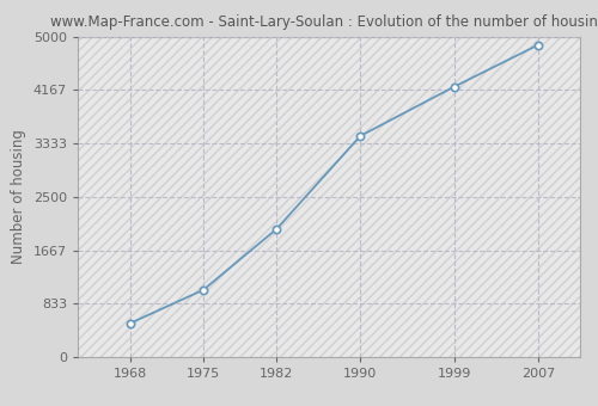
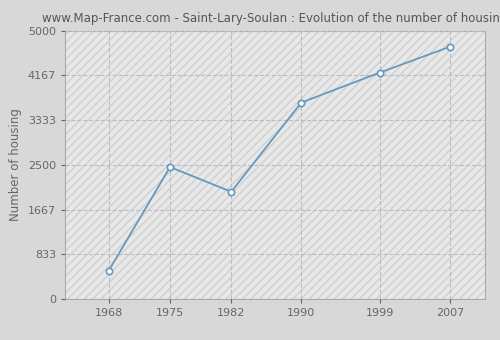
1975: 1050 -> 2460
1990: 3450 -> 3660
2007: 4870 -> 4700
